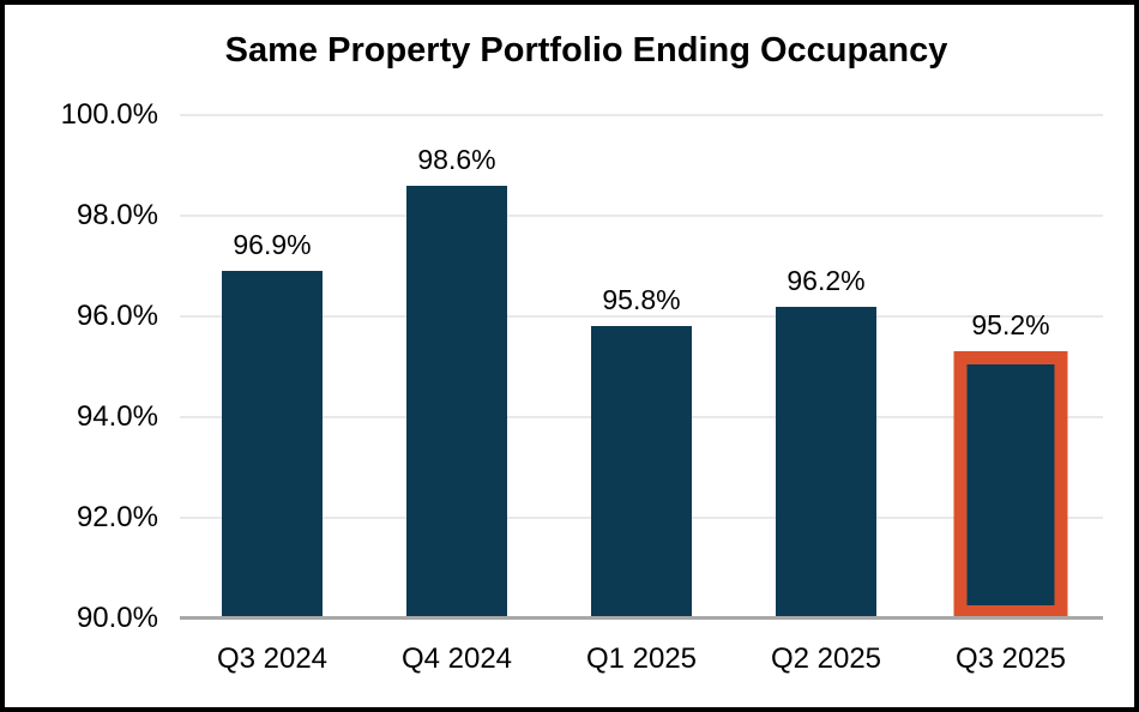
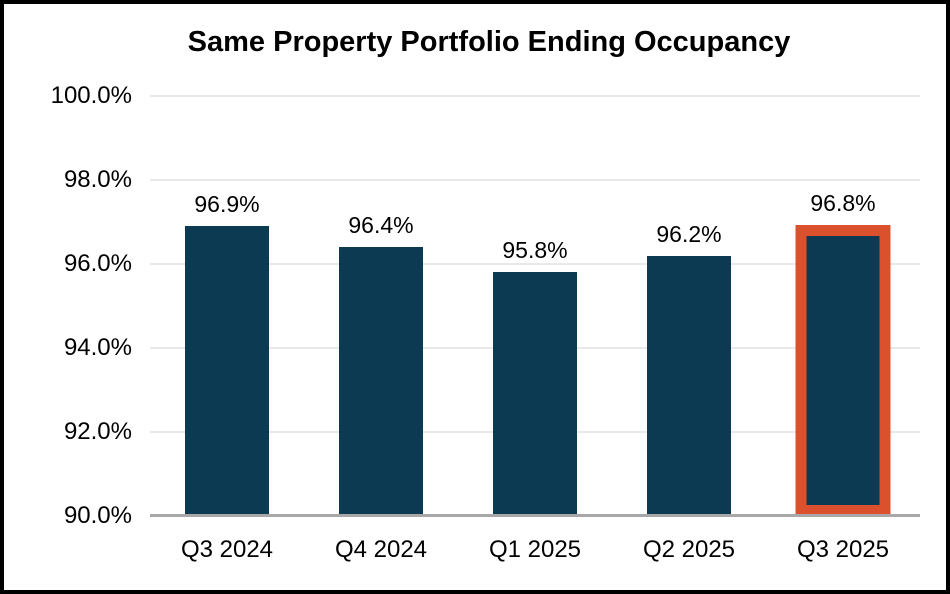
Q4 2024: 98.6% -> 96.4%
Q3 2025: 95.2% -> 96.8%
